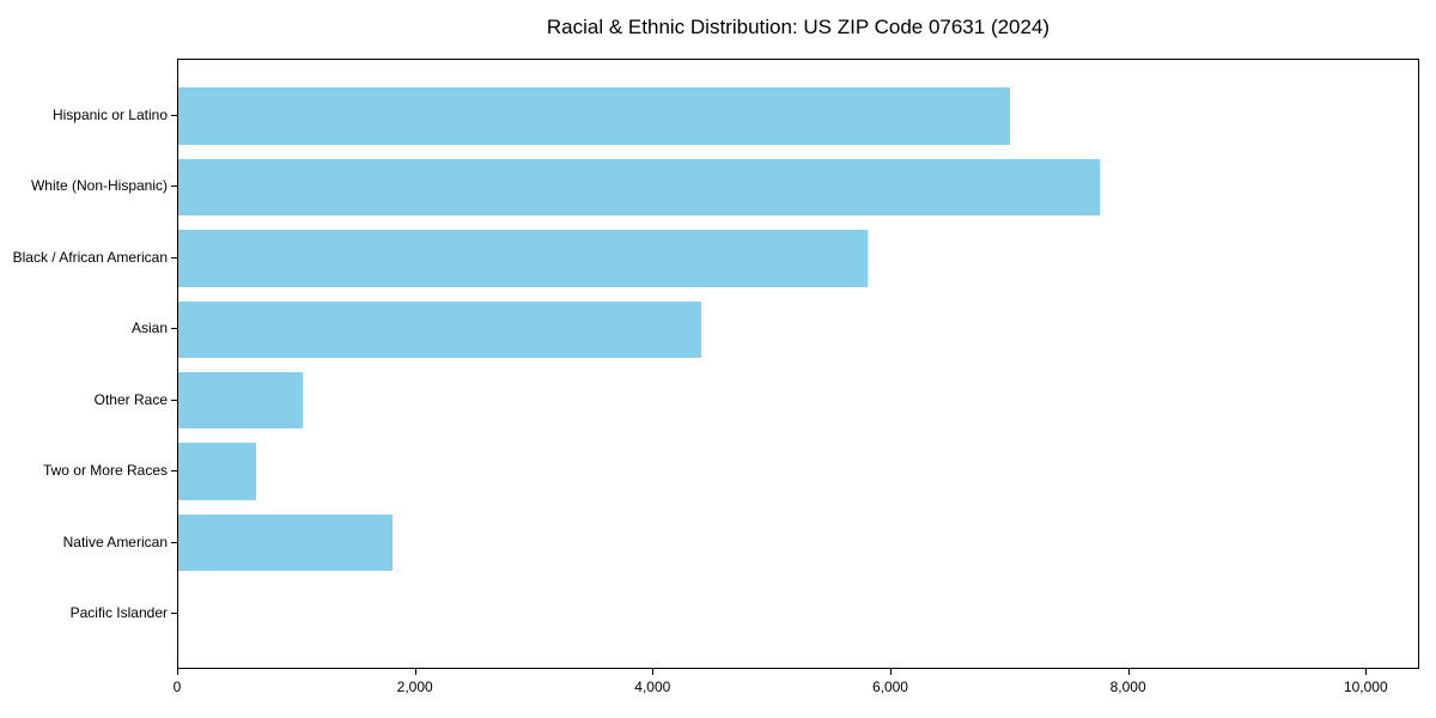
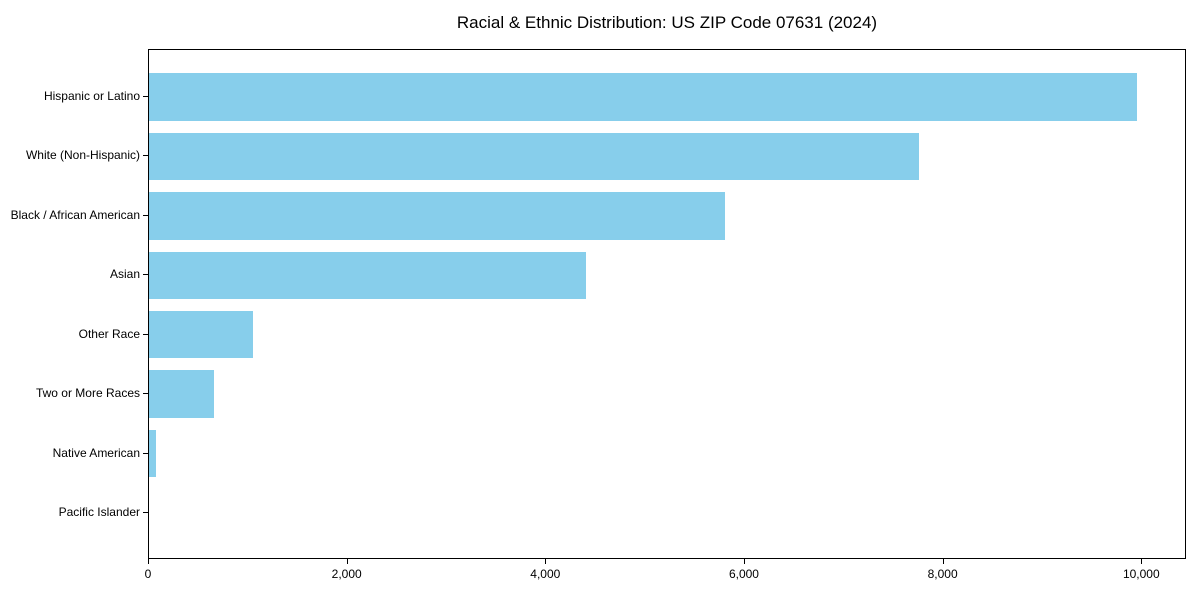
Hispanic or Latino: 7000 -> 10000
Native American: 1800 -> 100
